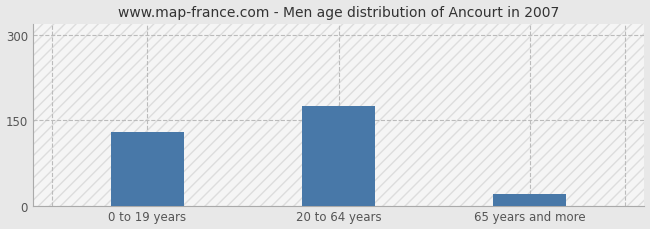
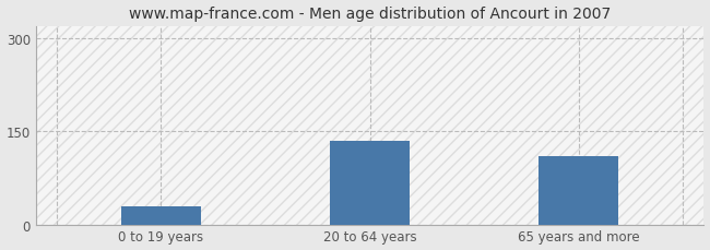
0 to 19 years: 130 -> 30
20 to 64 years: 175 -> 134
65 years and more: 20 -> 110
